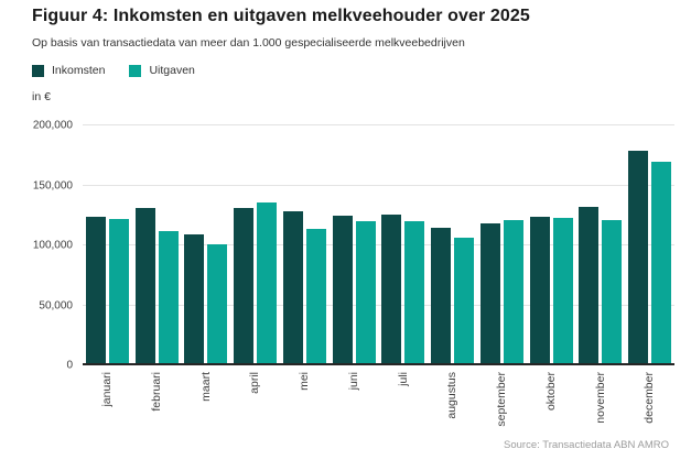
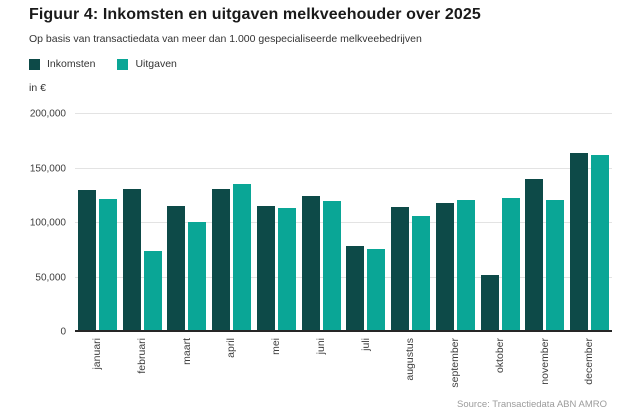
Inkomsten/januari: 124000 -> 130000
Uitgaven/februari: 112000 -> 74000
Inkomsten/maart: 109000 -> 116000
Inkomsten/mei: 128000 -> 116000
Inkomsten/juli: 126000 -> 79000
Uitgaven/juli: 120000 -> 76000
Inkomsten/oktober: 124000 -> 52000
Inkomsten/november: 132000 -> 140000
Inkomsten/december: 179000 -> 164000
Uitgaven/december: 170000 -> 162000
